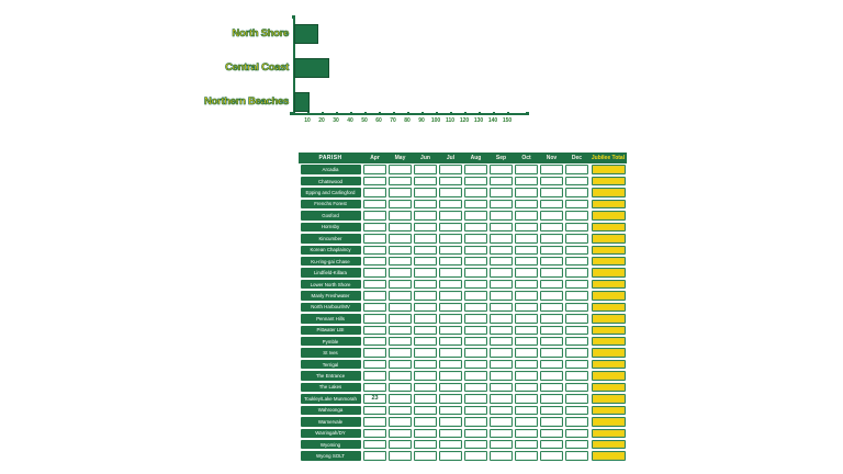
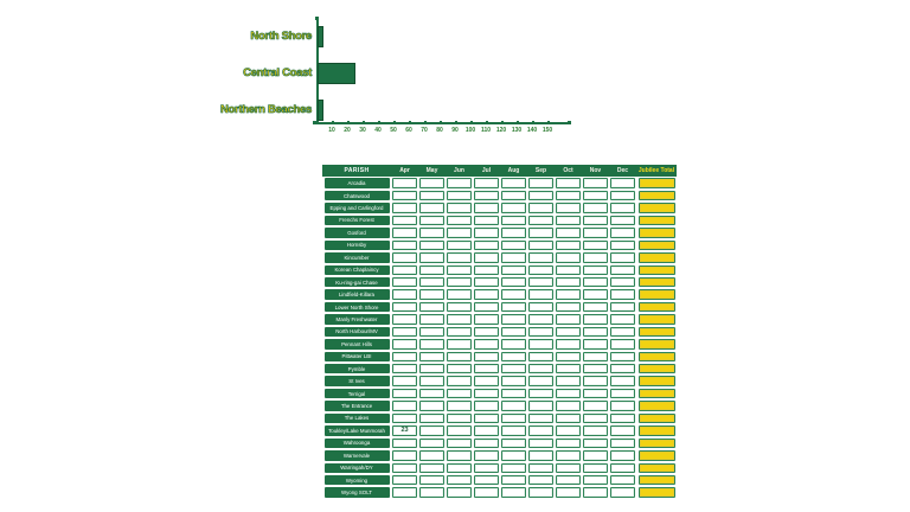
North Shore: 15 -> 2
Northern Beaches: 9 -> 2
